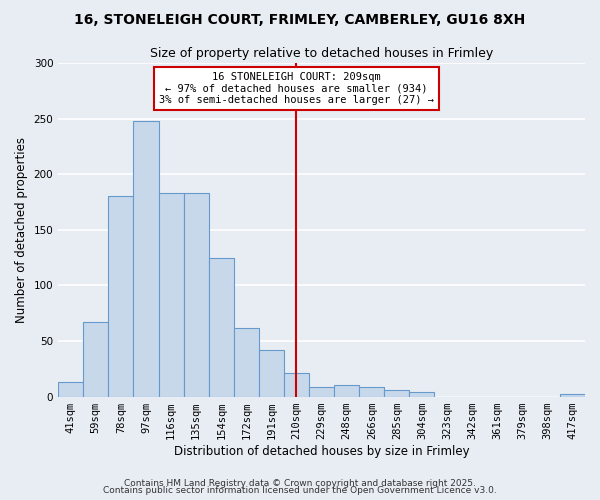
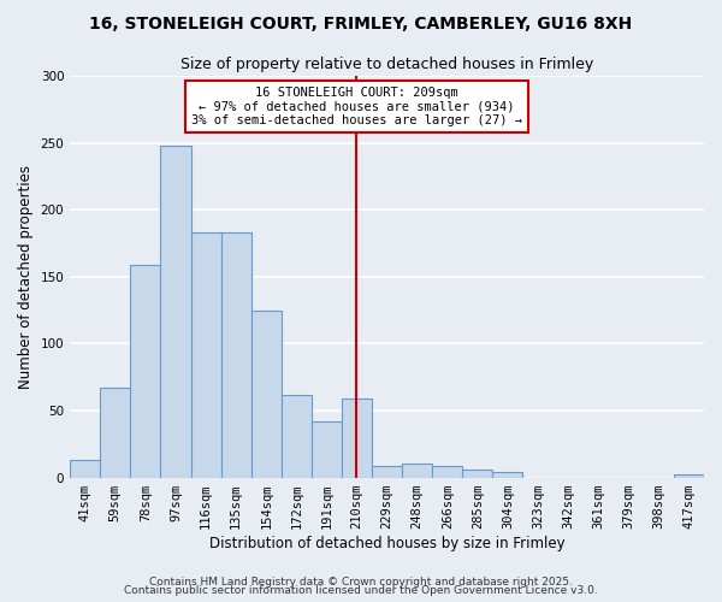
78sqm: 180 -> 159
210sqm: 21 -> 59
